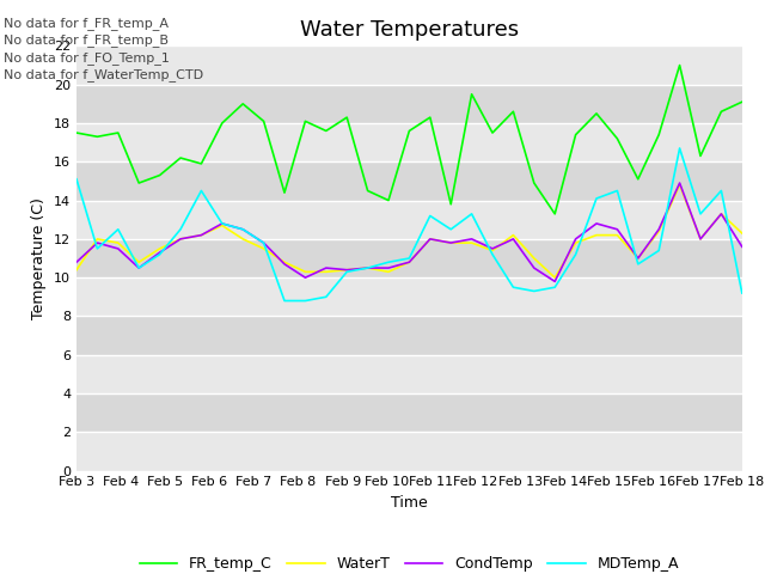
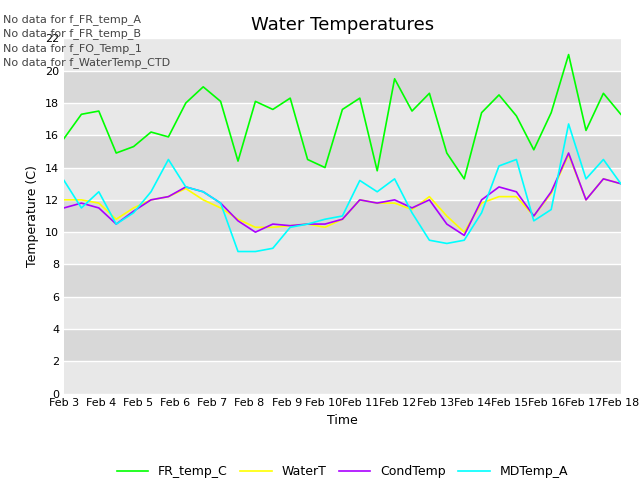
FR_temp_C/Feb 3: 17.5 -> 15.8
WaterT/Feb 3: 10.4 -> 12.0
CondTemp/Feb 3: 10.8 -> 11.5
MDTemp_A/Feb 3: 15.1 -> 13.2
FR_temp_C/Feb 18: 19.1 -> 17.3
WaterT/Feb 18: 12.3 -> 13.0
CondTemp/Feb 18: 11.6 -> 13.0
MDTemp_A/Feb 18: 9.2 -> 13.0
